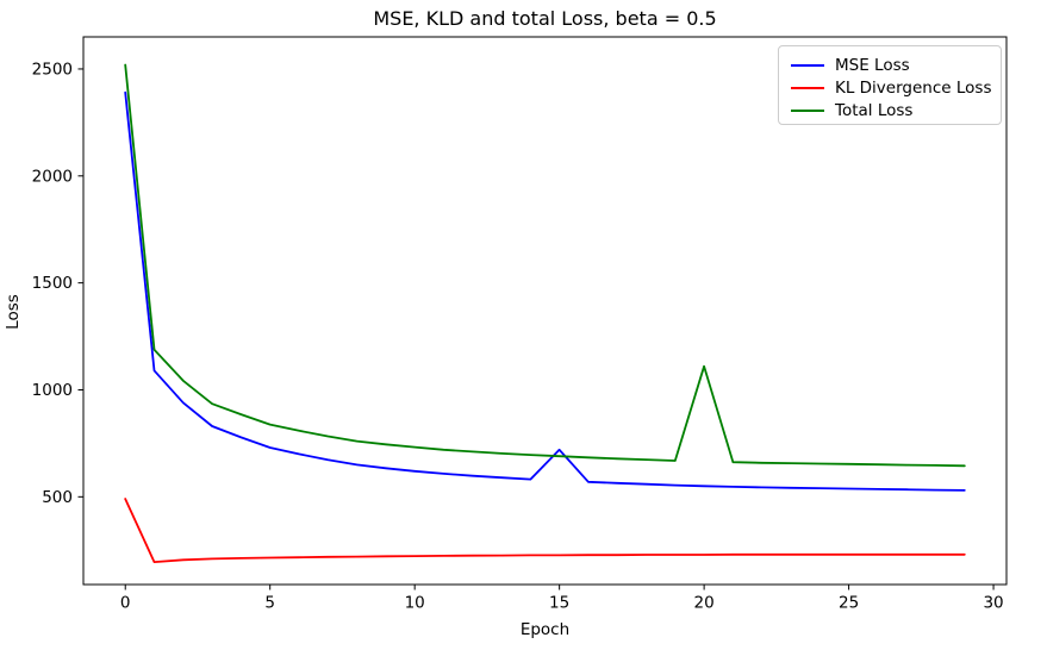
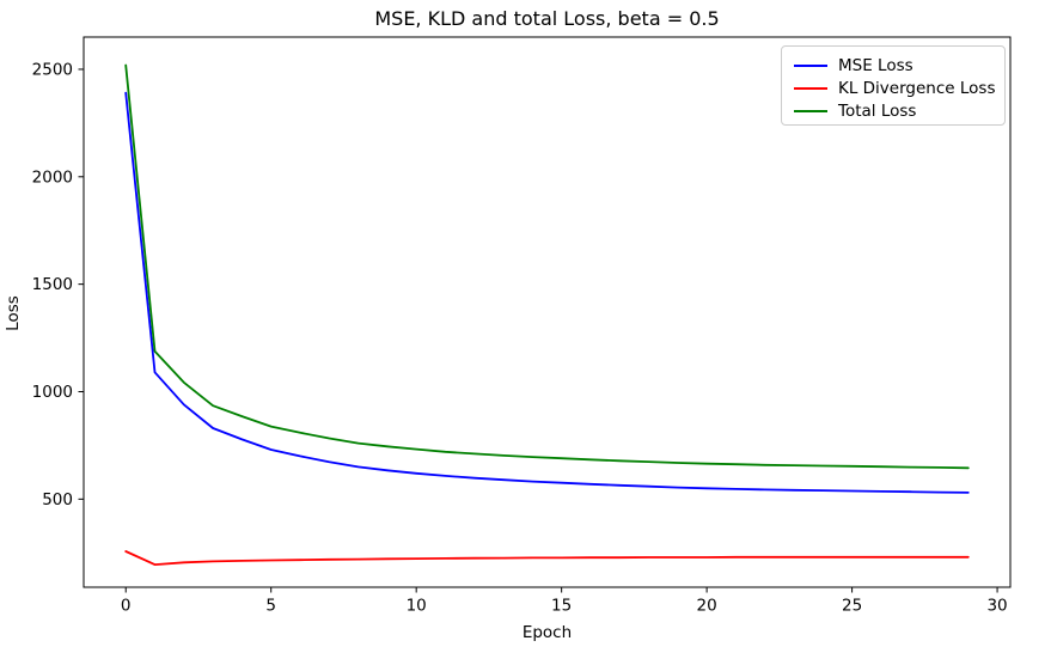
KL Divergence Loss/0: 490 -> 260
MSE Loss/15: 720 -> 580
Total Loss/20: 1110 -> 660
